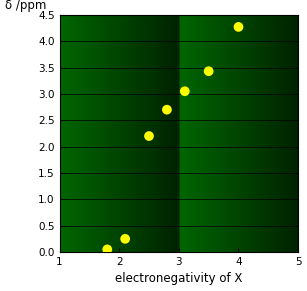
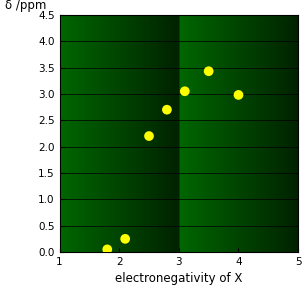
4: 4.27 -> 2.98
